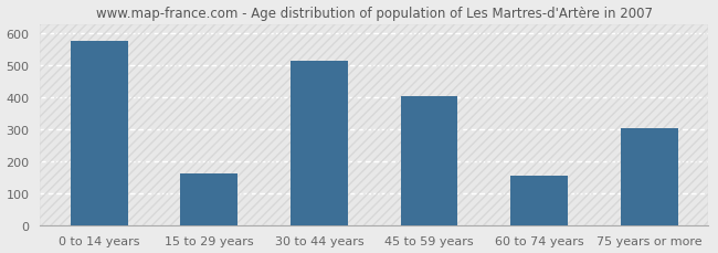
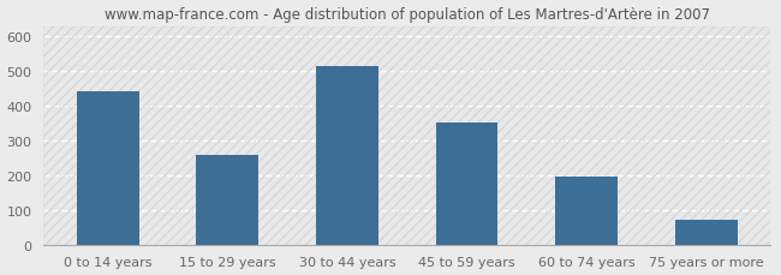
0 to 14 years: 575 -> 440
15 to 29 years: 160 -> 258
45 to 59 years: 405 -> 352
60 to 74 years: 155 -> 195
75 years or more: 305 -> 72
